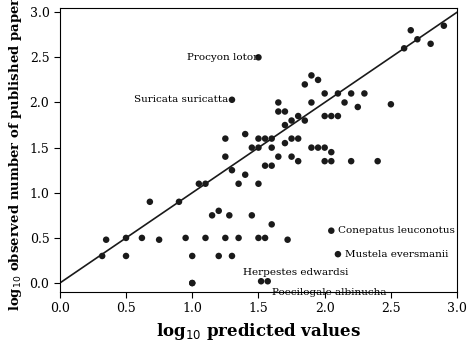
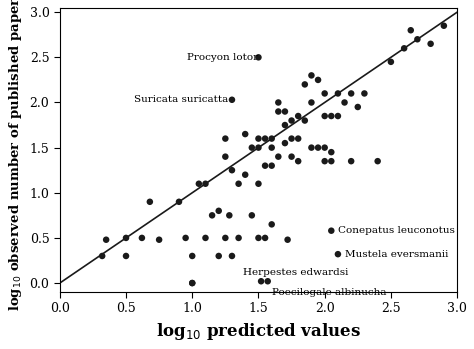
2.5: 1.98 -> 2.45
